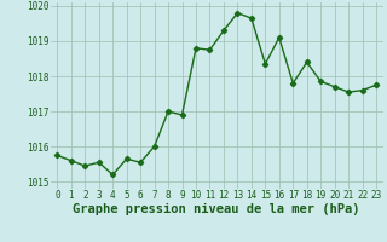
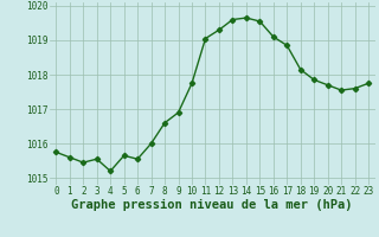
8: 1017.00 -> 1016.60
10: 1018.80 -> 1017.75
11: 1018.75 -> 1019.05
13: 1019.80 -> 1019.60
15: 1018.35 -> 1019.55
17: 1017.80 -> 1018.85
18: 1018.40 -> 1018.15
